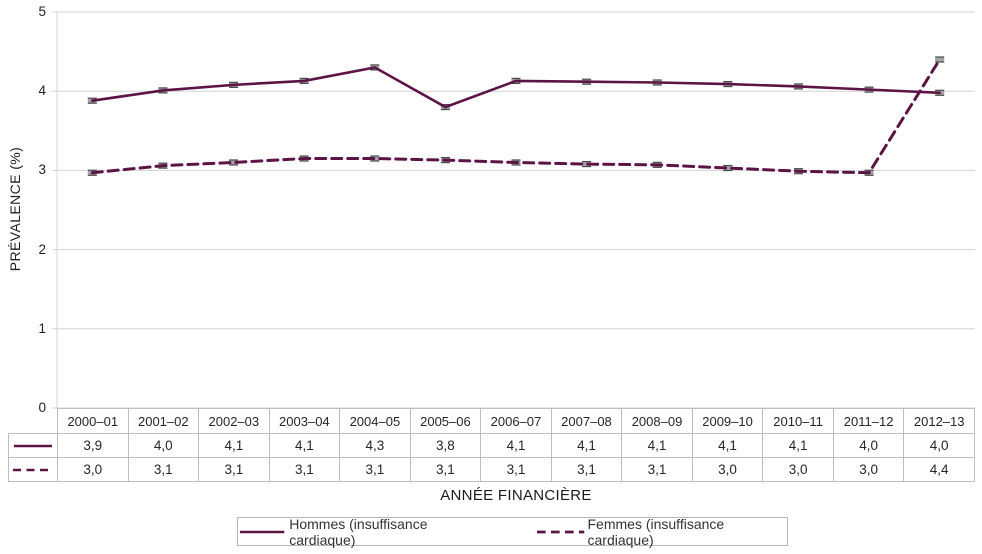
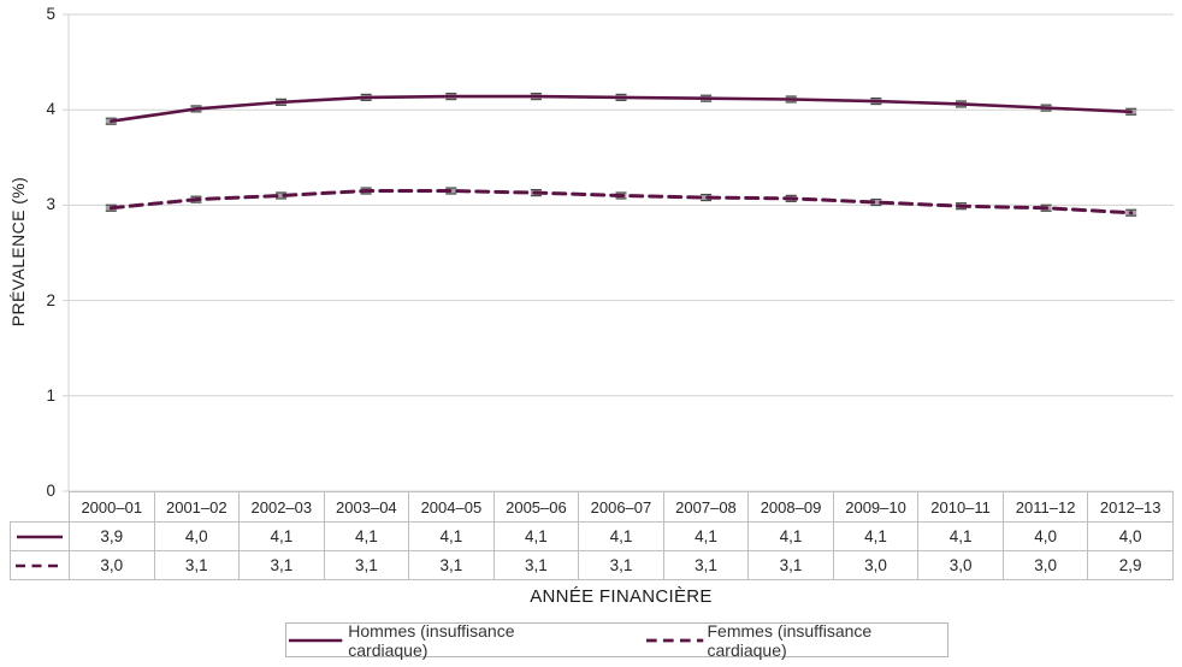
Hommes (insuffisance cardiaque)/2004–05: 4,3 -> 4,1
Hommes (insuffisance cardiaque)/2005–06: 3,8 -> 4,1
Femmes (insuffisance cardiaque)/2012–13: 4,4 -> 2,9
